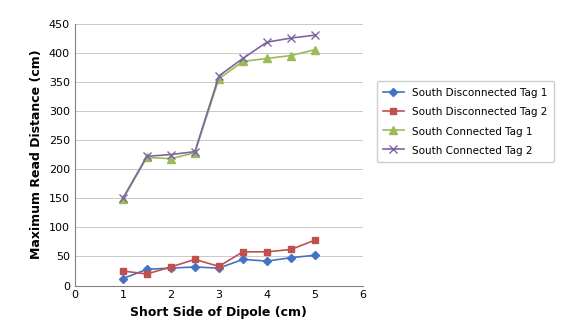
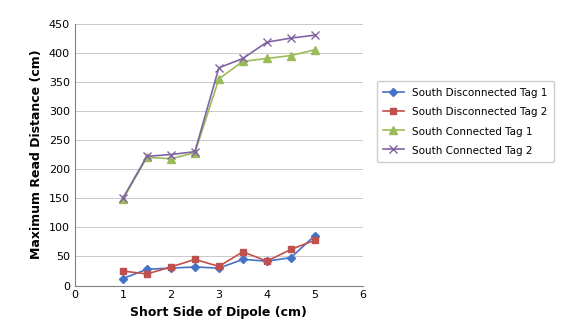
South Connected Tag 2/3: 360 -> 374
South Disconnected Tag 2/4: 58 -> 42
South Disconnected Tag 1/5: 52 -> 86
